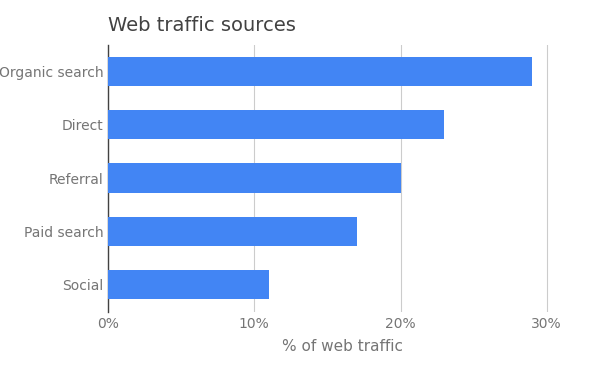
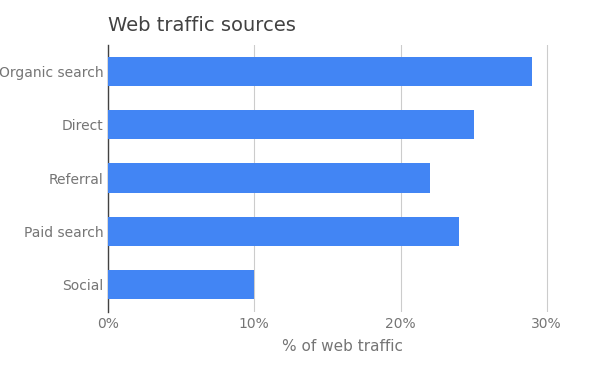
Direct: 23% -> 25%
Referral: 20% -> 22%
Paid search: 17% -> 24%
Social: 11% -> 10%
